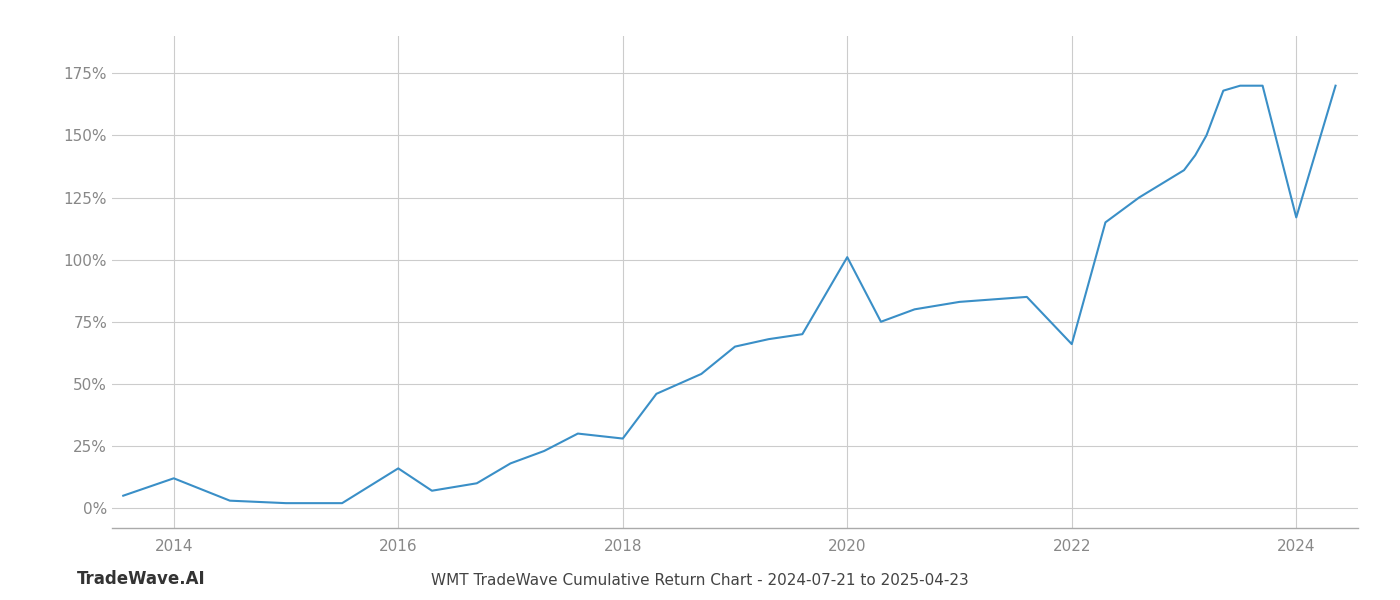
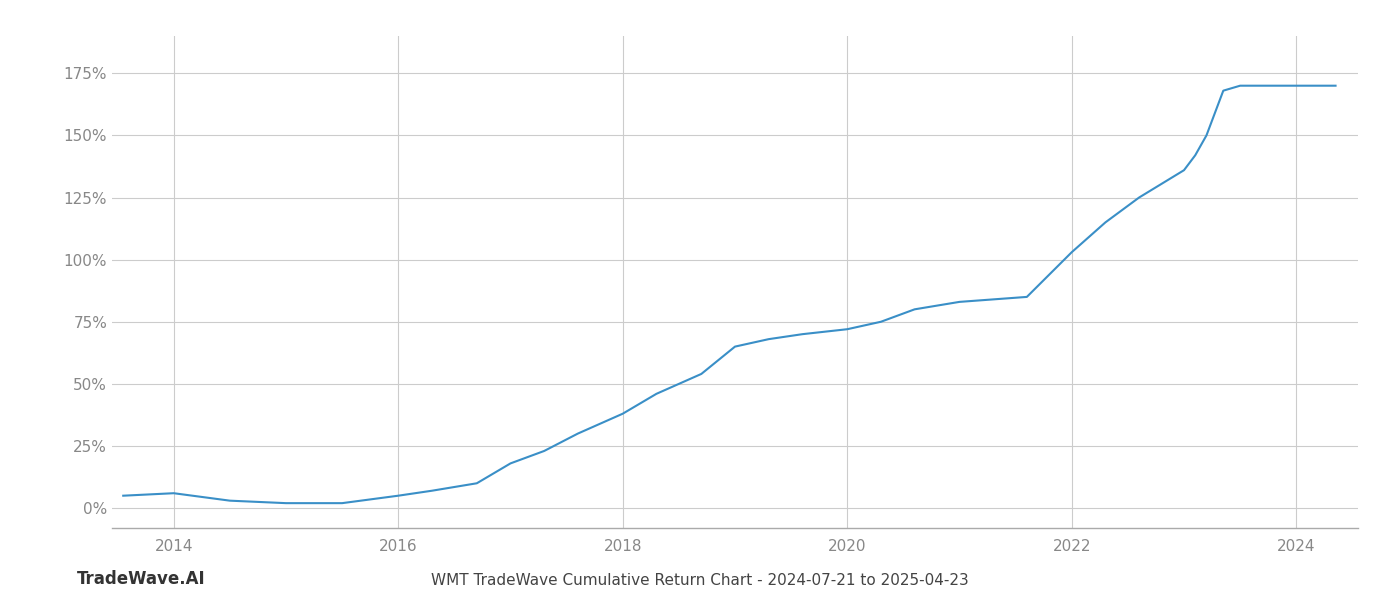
2014: 12% -> 6%
2016: 16% -> 5%
2018: 28% -> 38%
2020: 101% -> 72%
2022: 66% -> 103%
2024: 117% -> 170%
